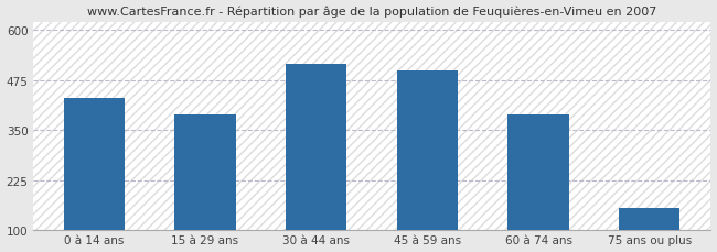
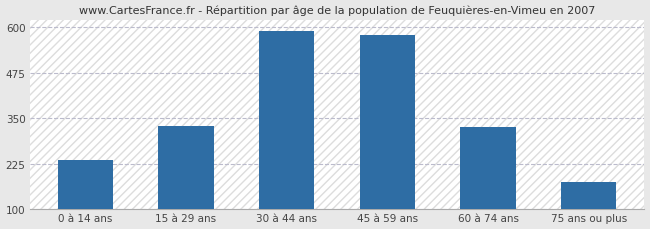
0 à 14 ans: 430 -> 235
15 à 29 ans: 390 -> 330
30 à 44 ans: 515 -> 590
45 à 59 ans: 500 -> 580
60 à 74 ans: 390 -> 325
75 ans ou plus: 155 -> 175
